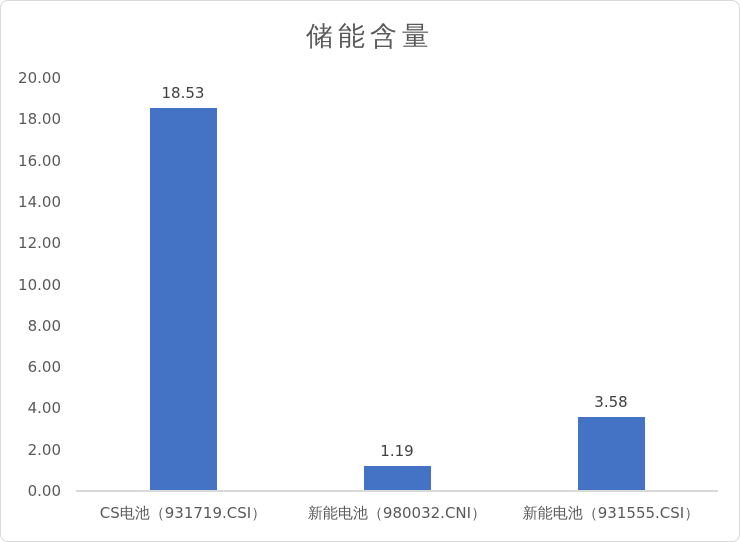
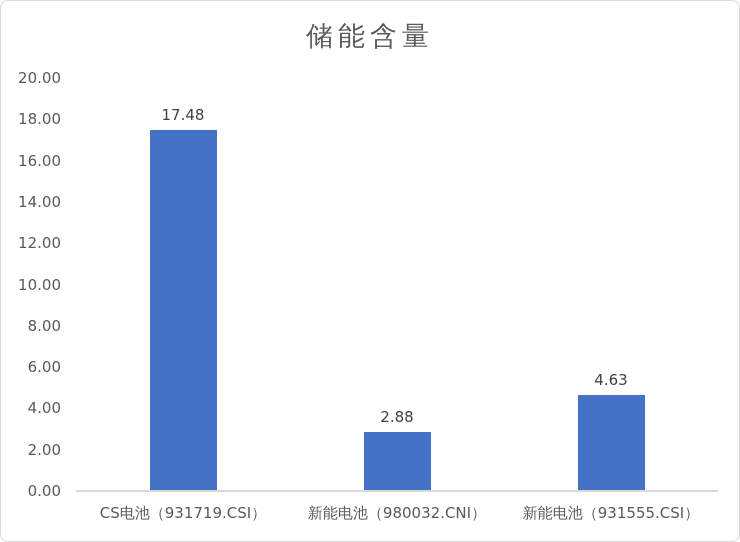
CS电池（931719.CSI）: 18.53 -> 17.48
新能电池（980032.CNI）: 1.19 -> 2.88
新能电池（931555.CSI）: 3.58 -> 4.63
